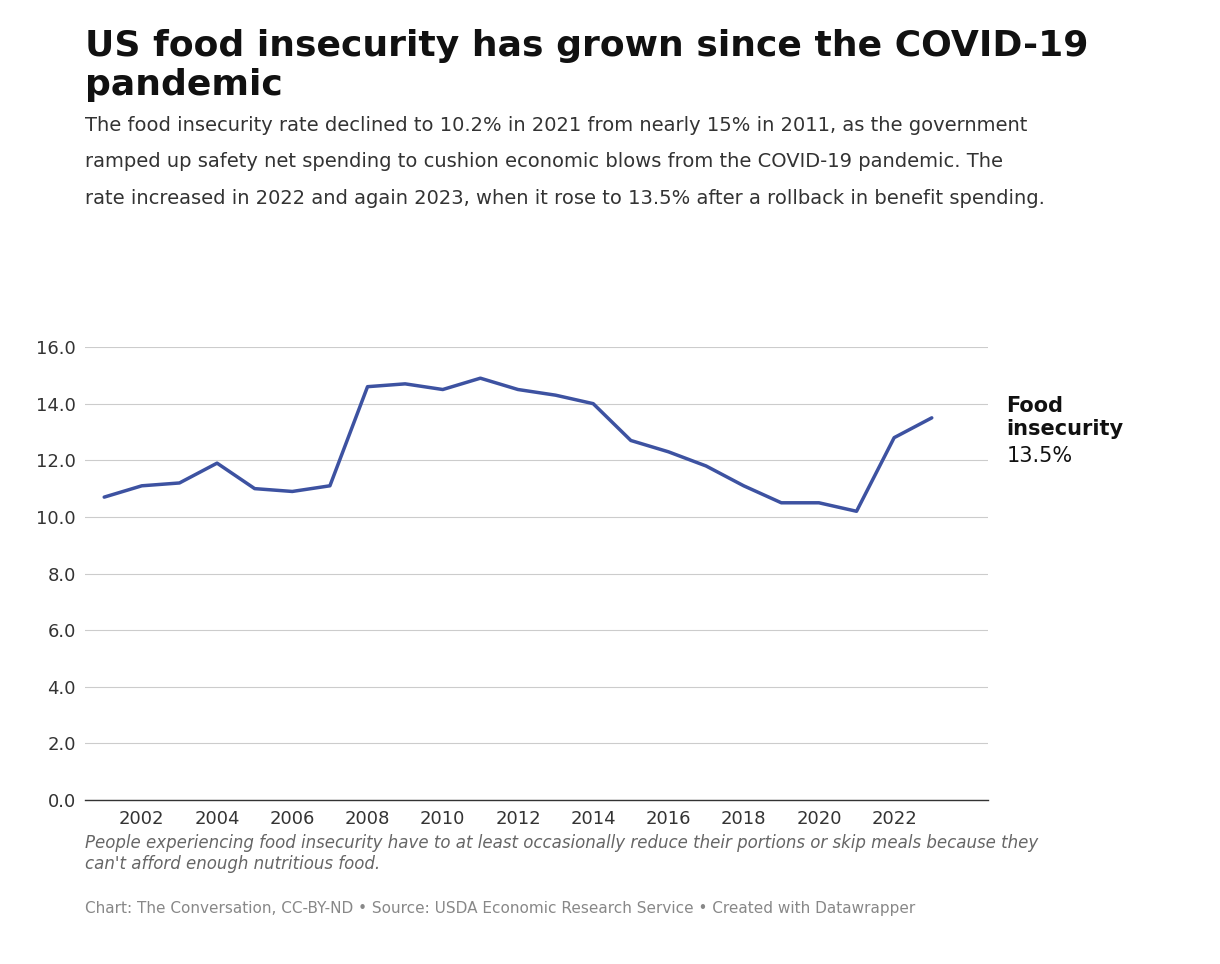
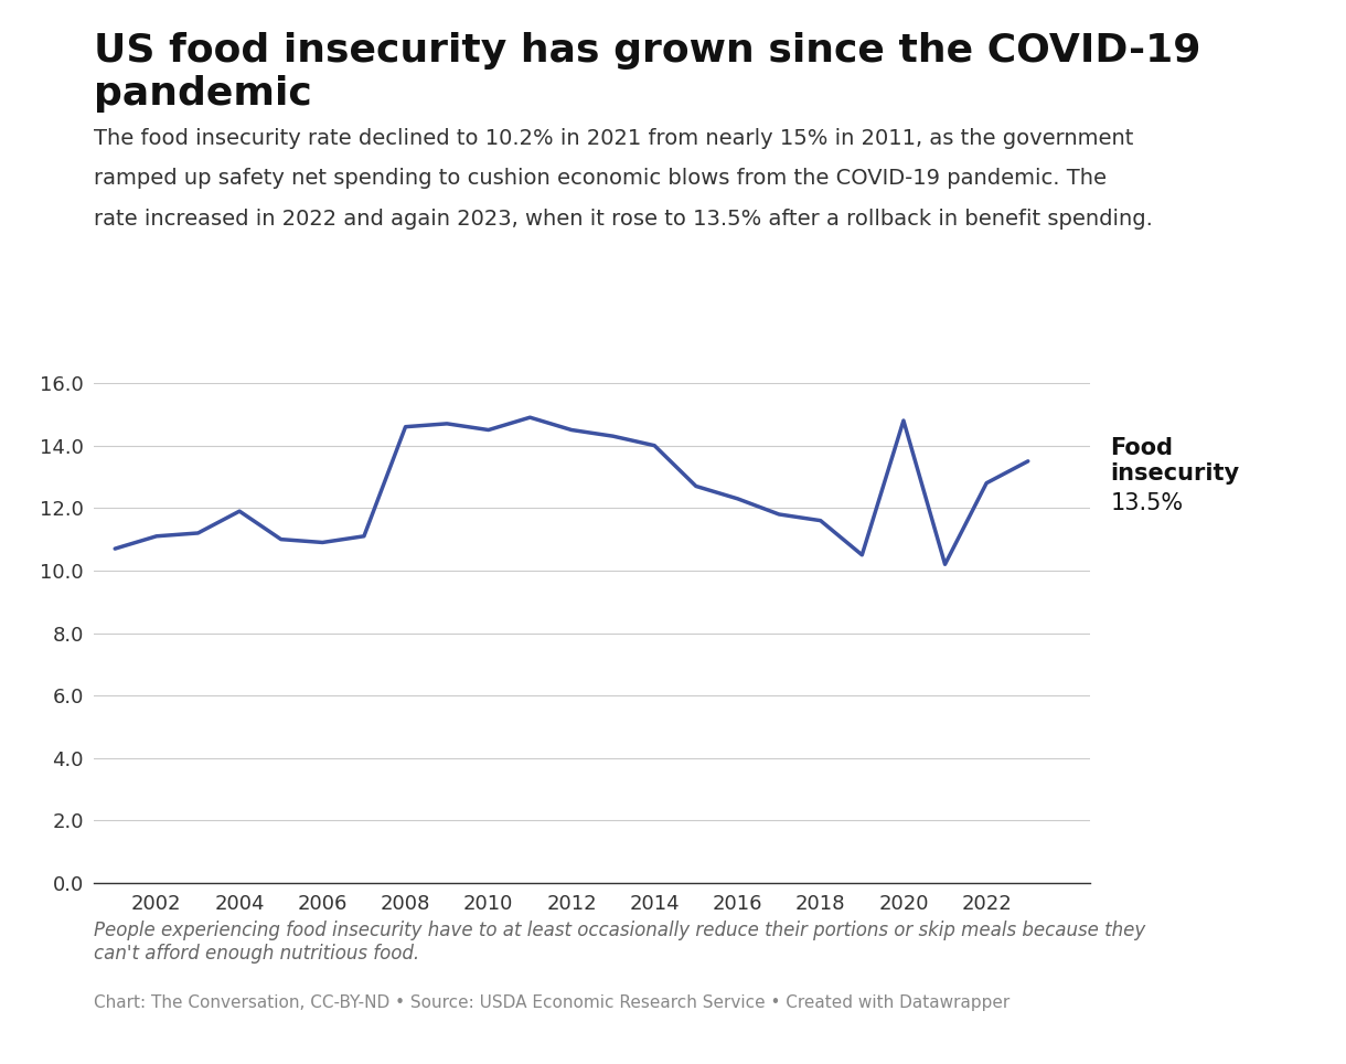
2018: 11.1 -> 11.6
2020: 10.5 -> 14.8
